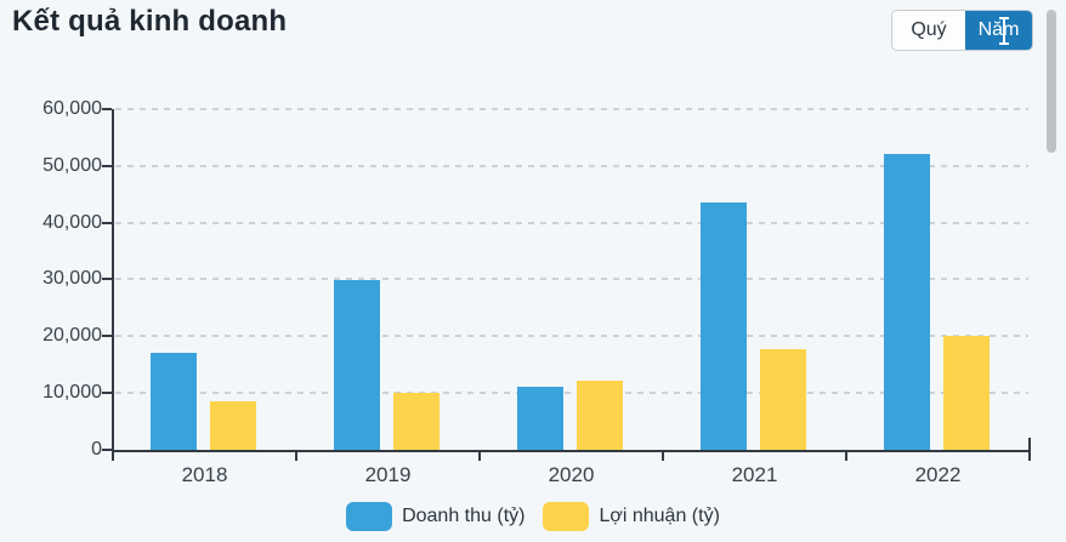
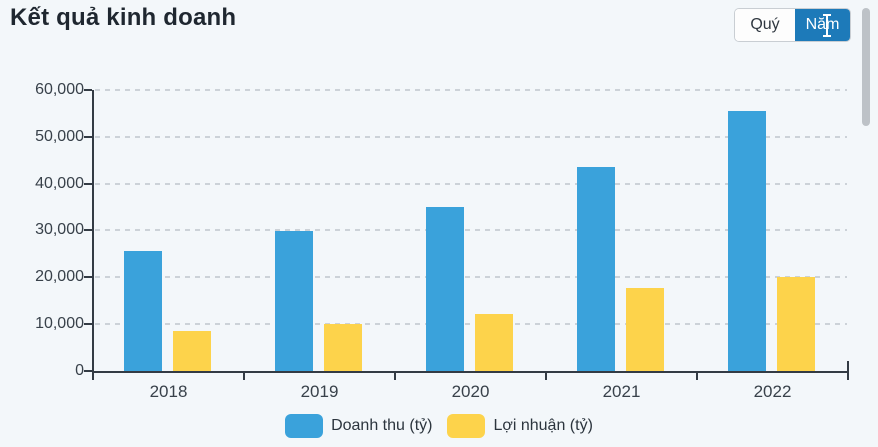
Doanh thu (tỷ)/2018: 17000 -> 26000
Doanh thu (tỷ)/2020: 11000 -> 35000
Doanh thu (tỷ)/2022: 52000 -> 56000
